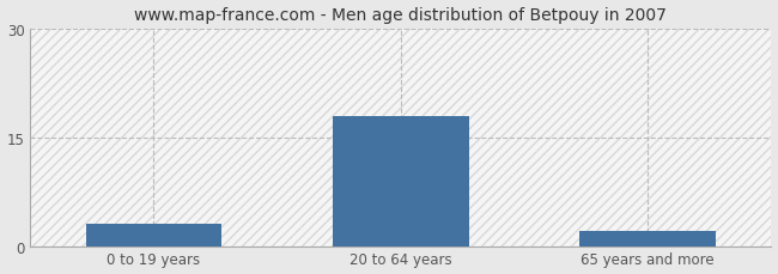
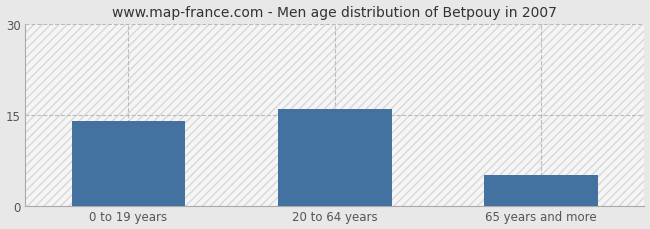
0 to 19 years: 3 -> 14
20 to 64 years: 18 -> 16
65 years and more: 2 -> 5
